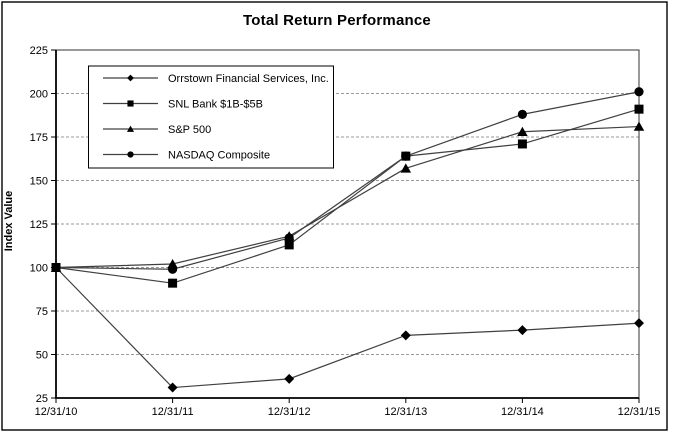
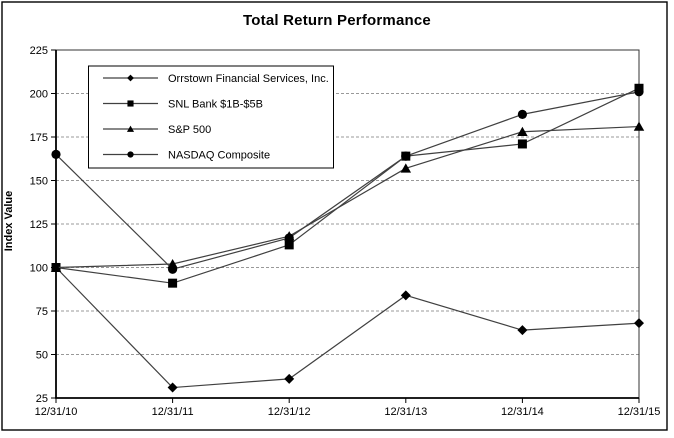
NASDAQ Composite/12/31/10: 100 -> 165
Orrstown Financial Services, Inc./12/31/13: 61 -> 84
SNL Bank $1B-$5B/12/31/15: 191 -> 203
